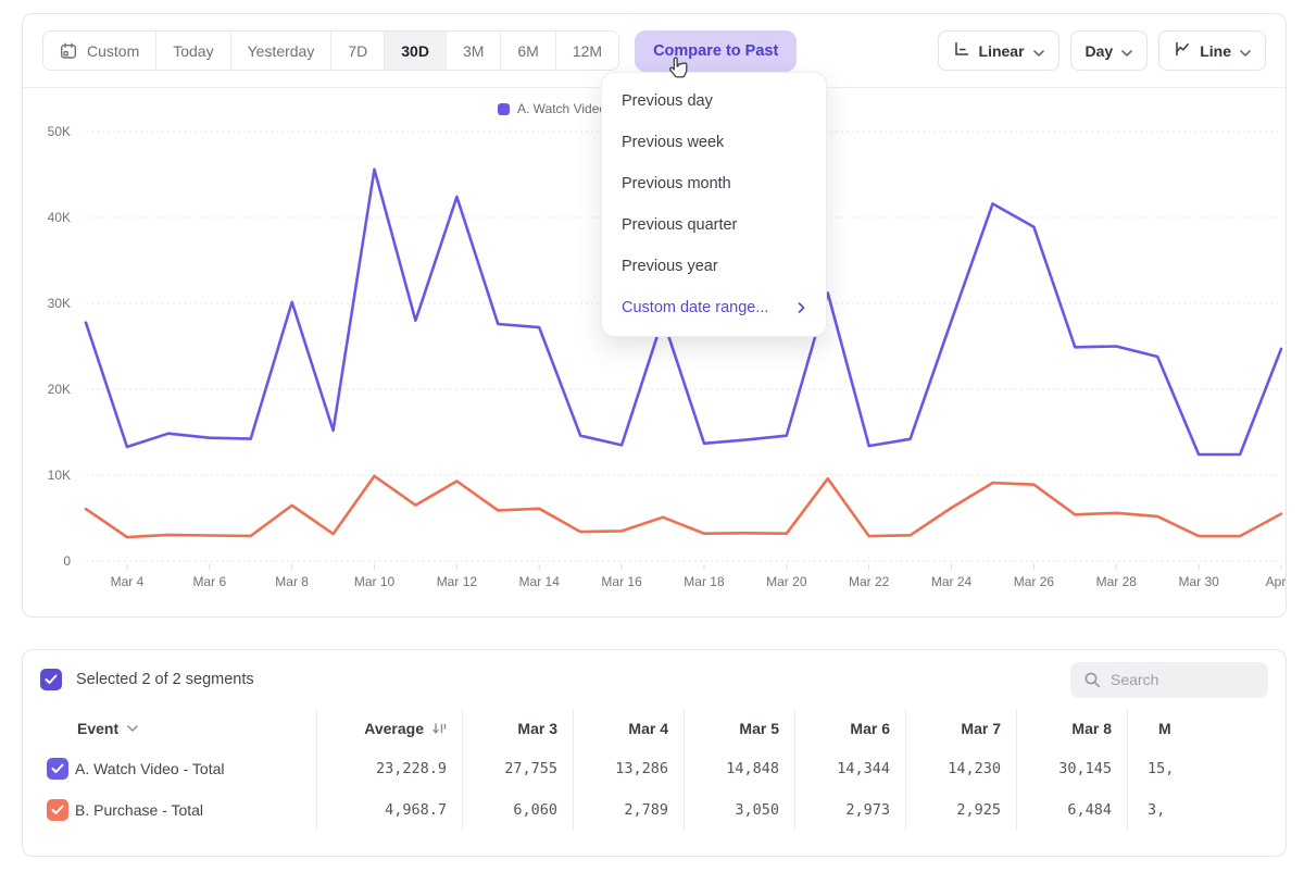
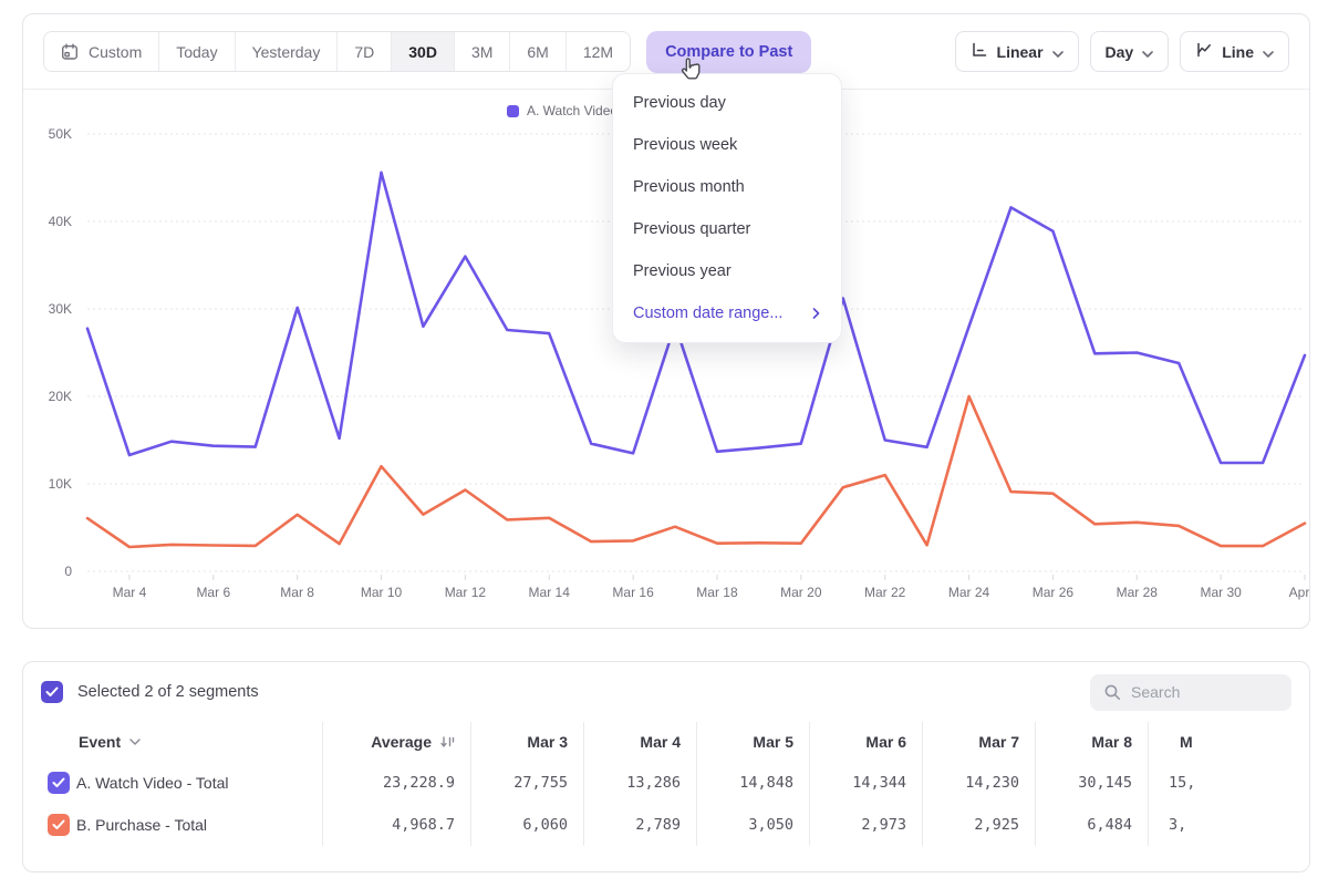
B. Purchase/Mar 10: 10K -> 12K
A. Watch Video/Mar 12: 42K -> 36K
A. Watch Video/Mar 22: 13K -> 15K
B. Purchase/Mar 22: 3K -> 11K
B. Purchase/Mar 24: 6K -> 20K
